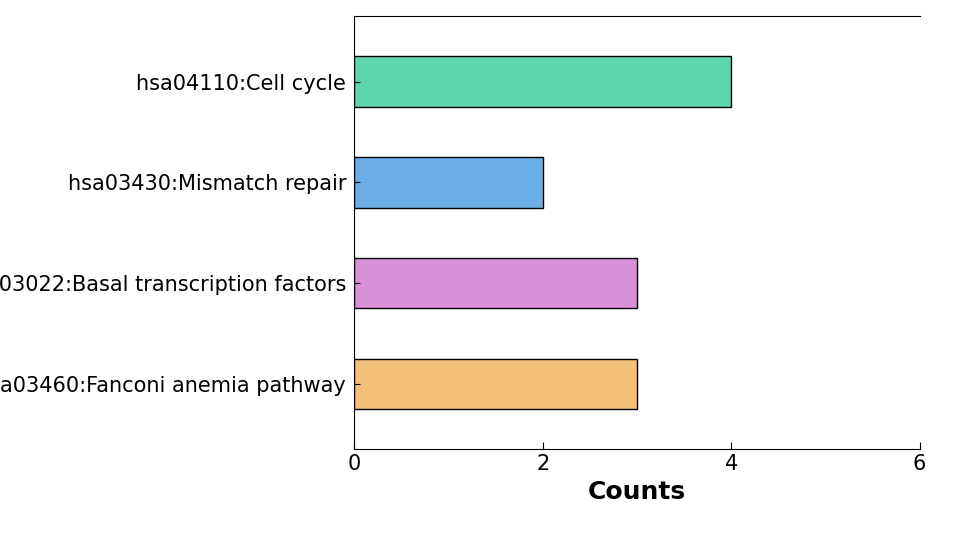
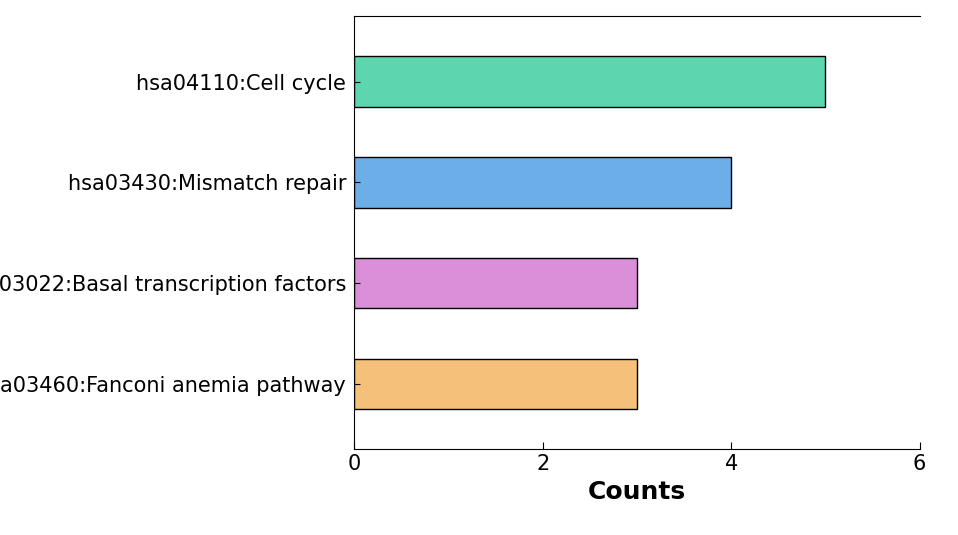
hsa04110:Cell cycle: 4 -> 5
hsa03430:Mismatch repair: 2 -> 4
